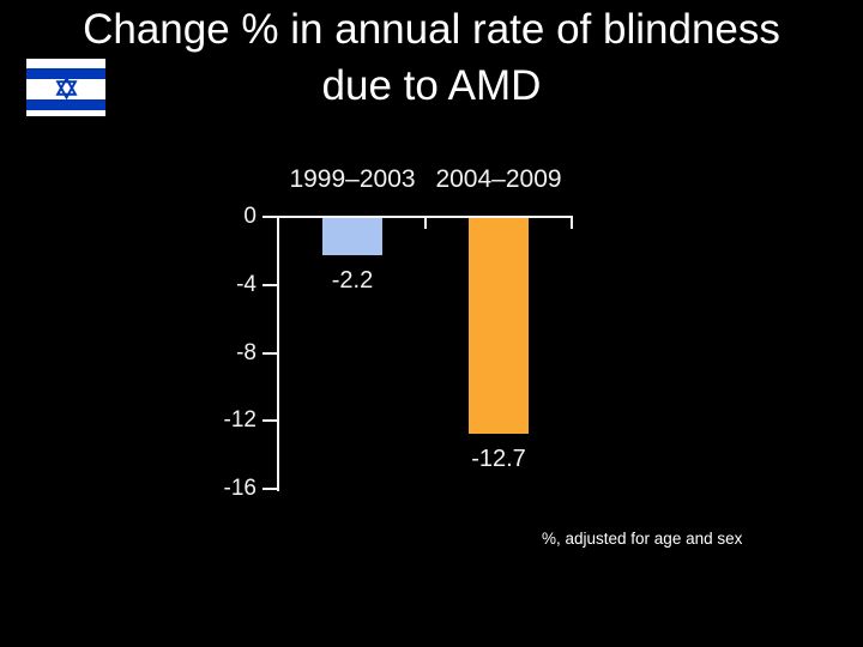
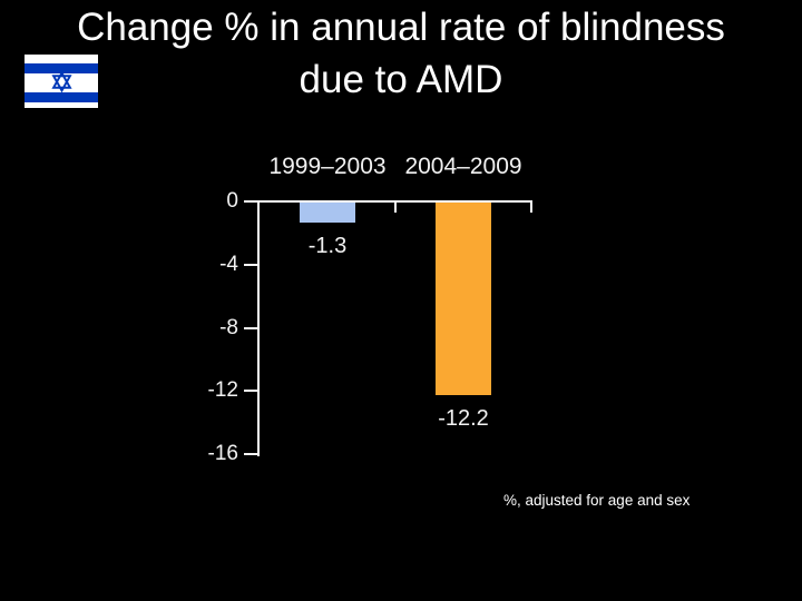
1999–2003: -2.2 -> -1.3
2004–2009: -12.7 -> -12.2
